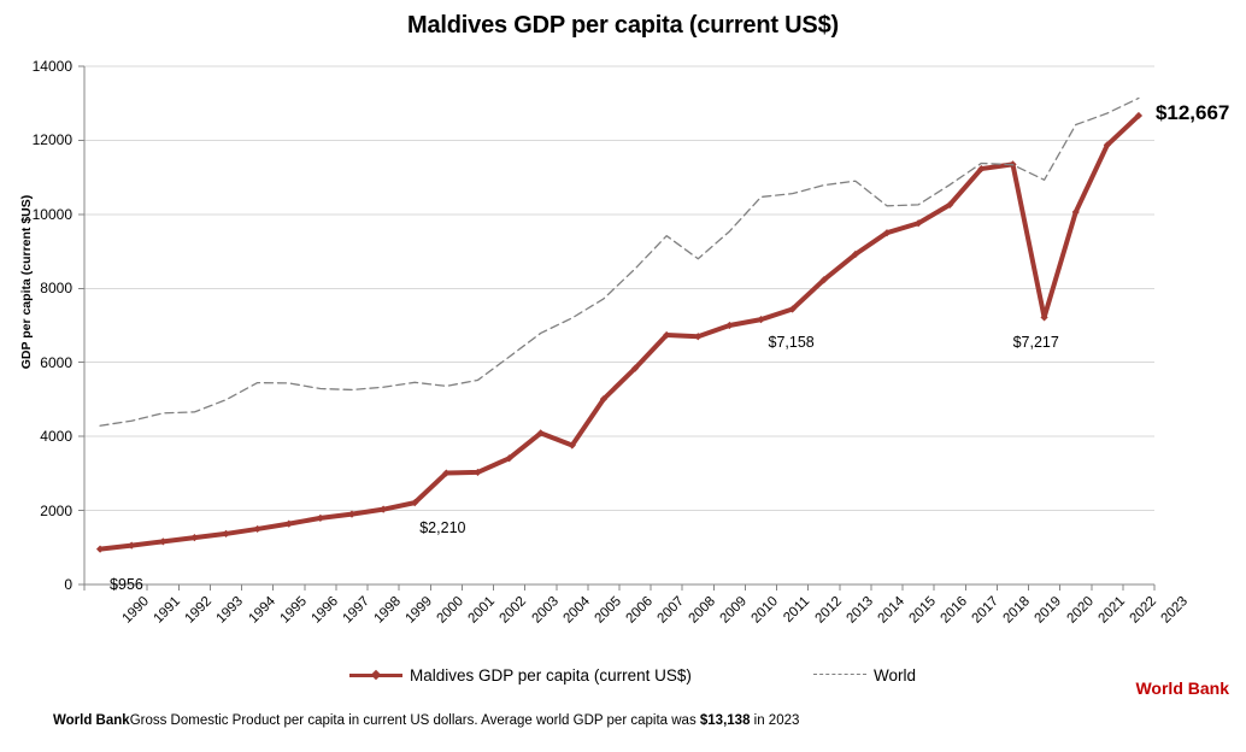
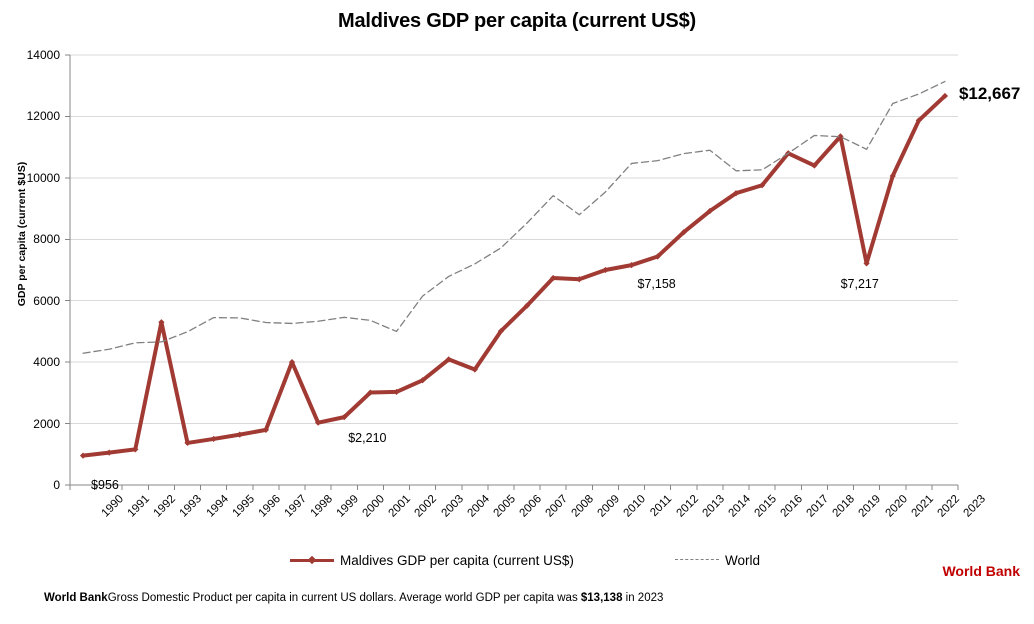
Maldives GDP per capita (current US$)/1993: 1300 -> 5300
Maldives GDP per capita (current US$)/1998: 1900 -> 4000
World/2002: 5500 -> 5000
Maldives GDP per capita (current US$)/2017: 10300 -> 10800
Maldives GDP per capita (current US$)/2018: 11200 -> 10400
